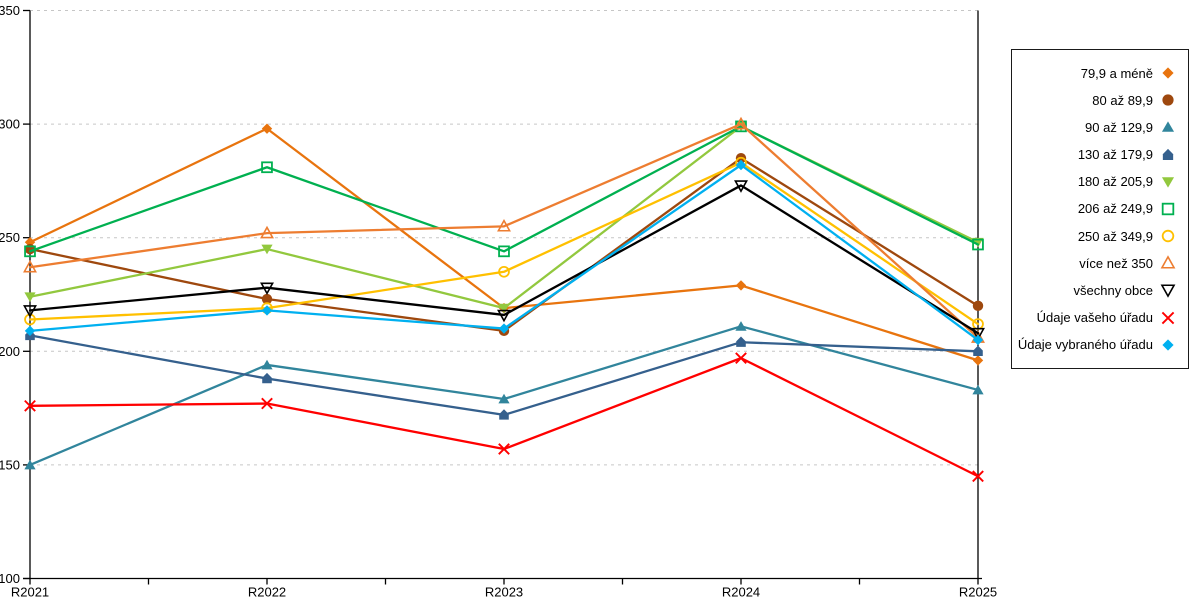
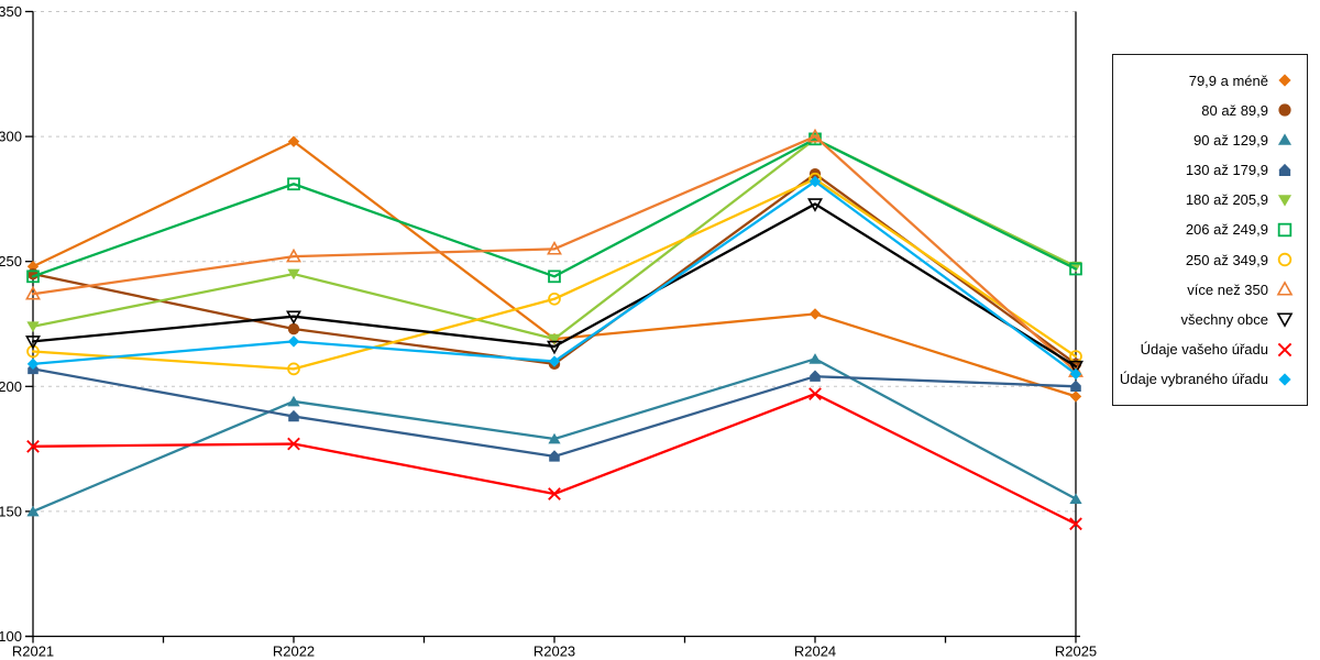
250 až 349,9/R2022: 219 -> 207
80 až 89,9/R2025: 220 -> 209
90 až 129,9/R2025: 183 -> 155
